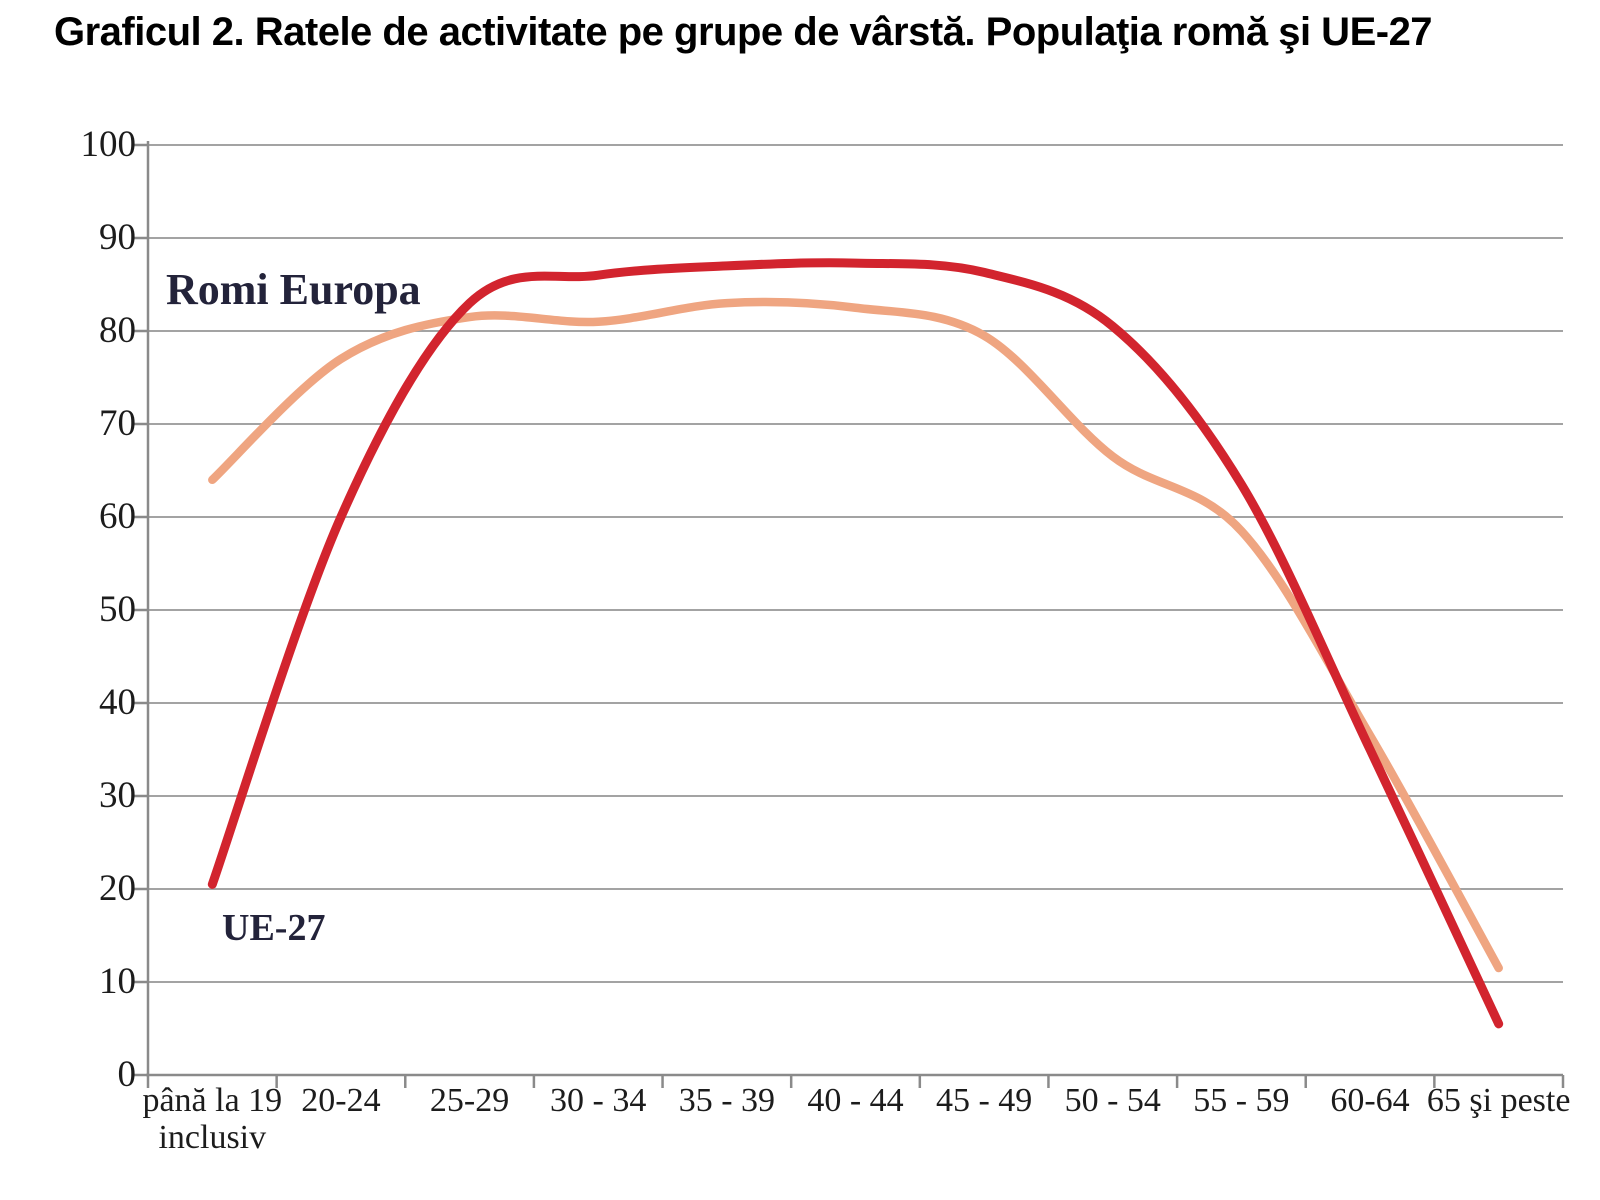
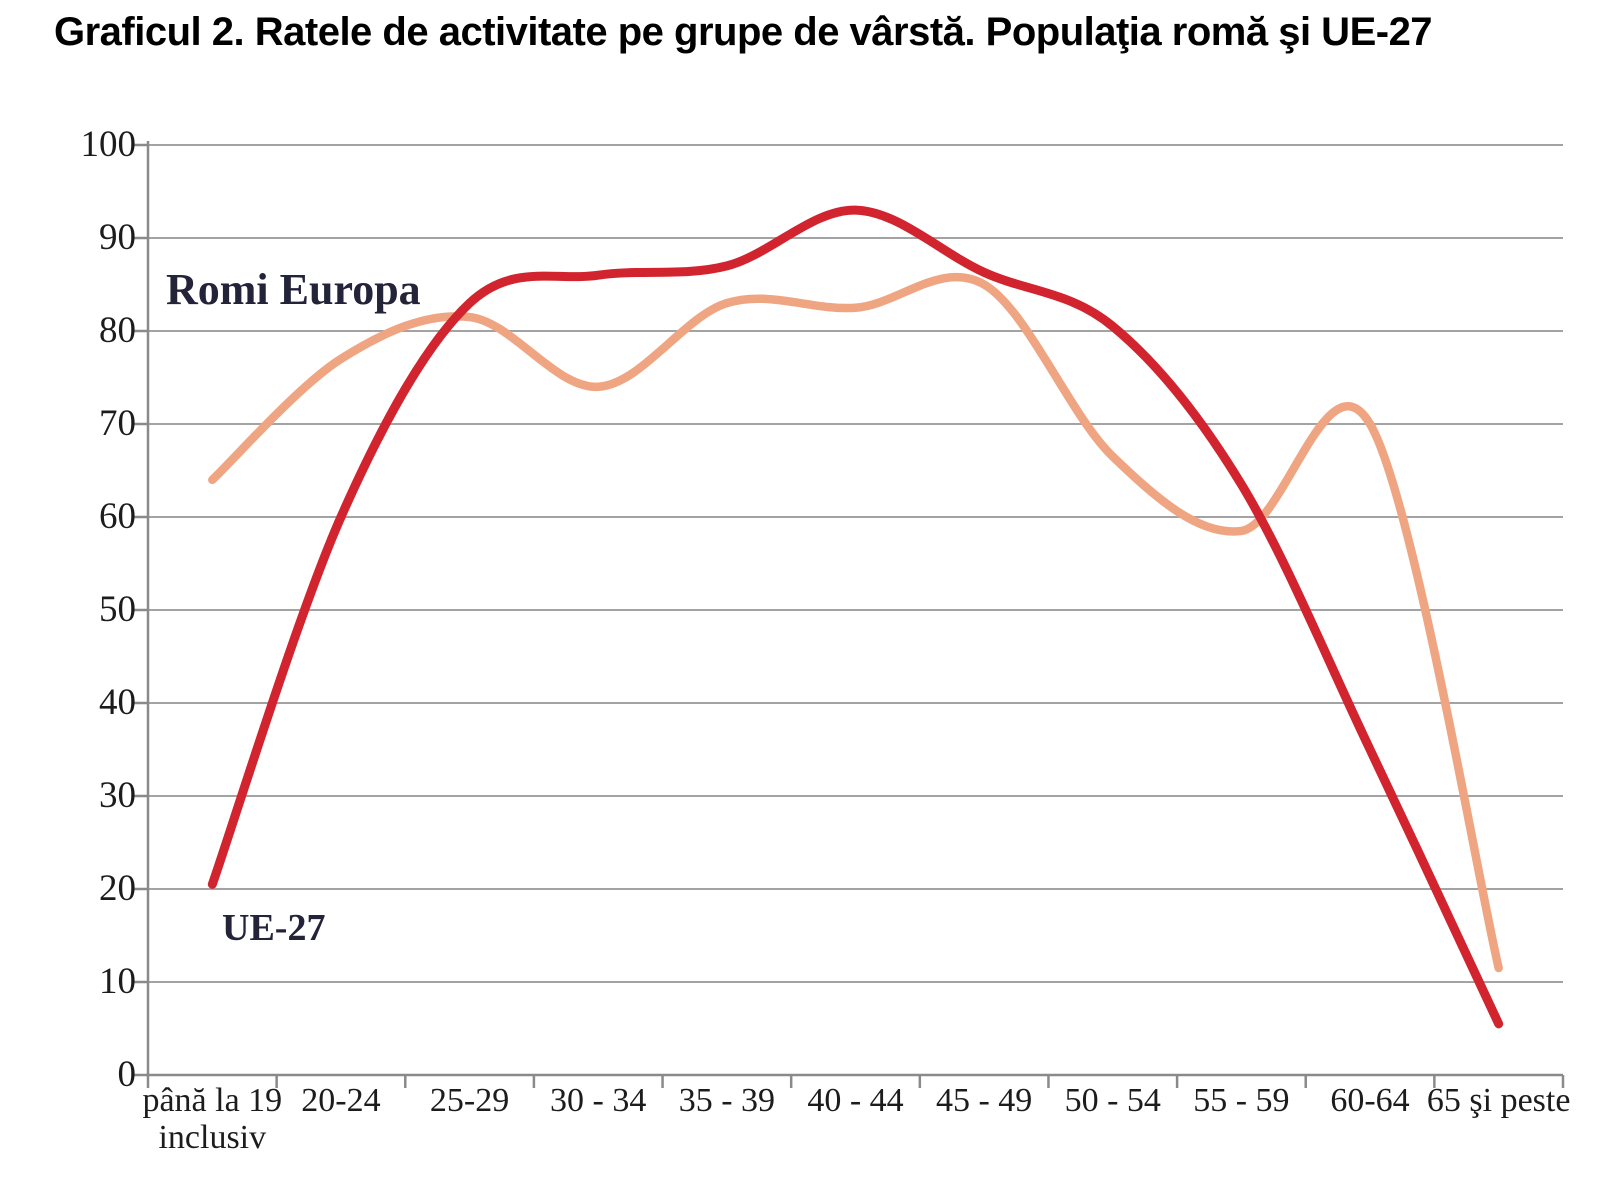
Romi Europa/30 - 34: 81 -> 74
UE-27/40 - 44: 87 -> 93
Romi Europa/45 - 49: 80 -> 85
Romi Europa/60-64: 36 -> 70
